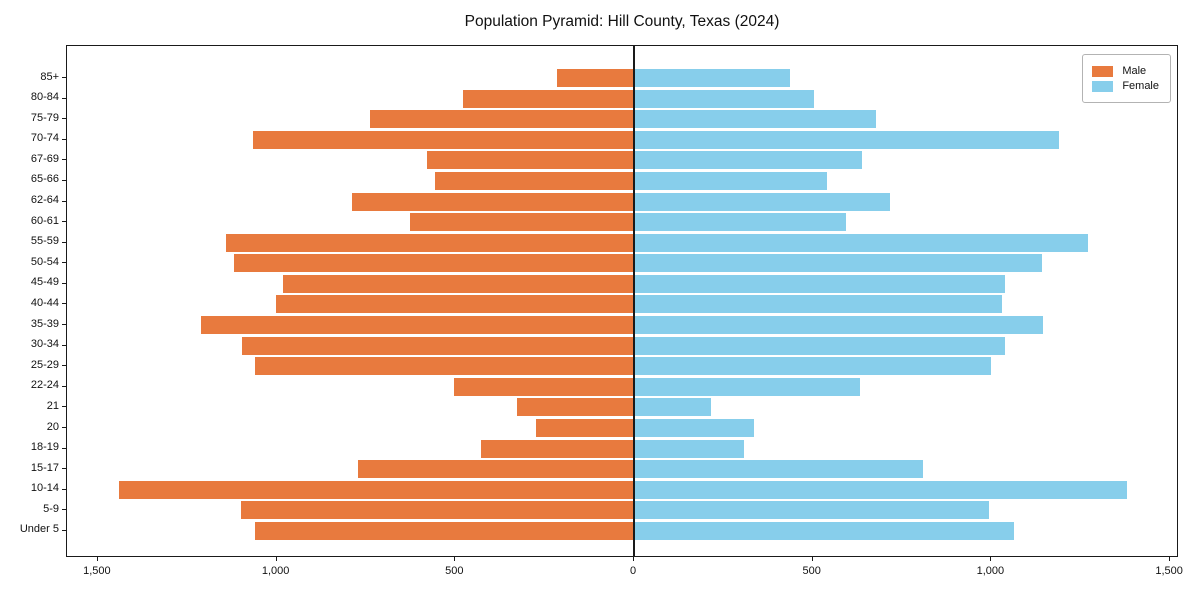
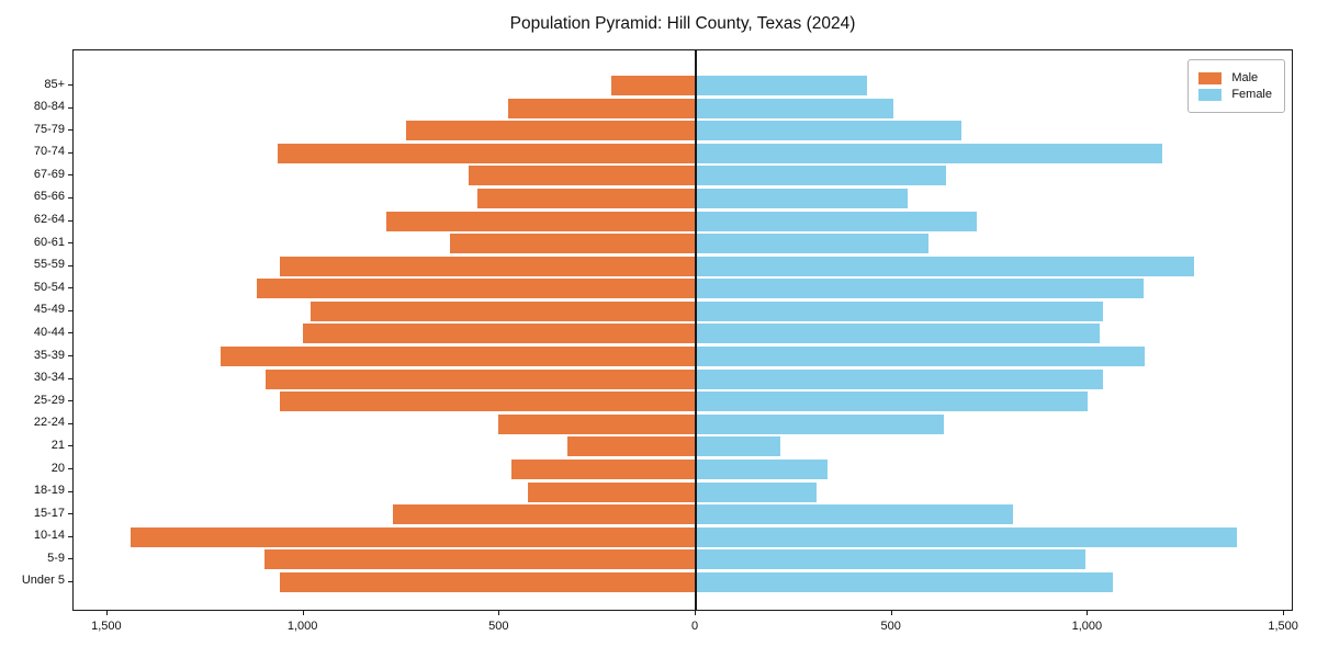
Male/55-59: 1140 -> 1060
Male/20: 270 -> 470
